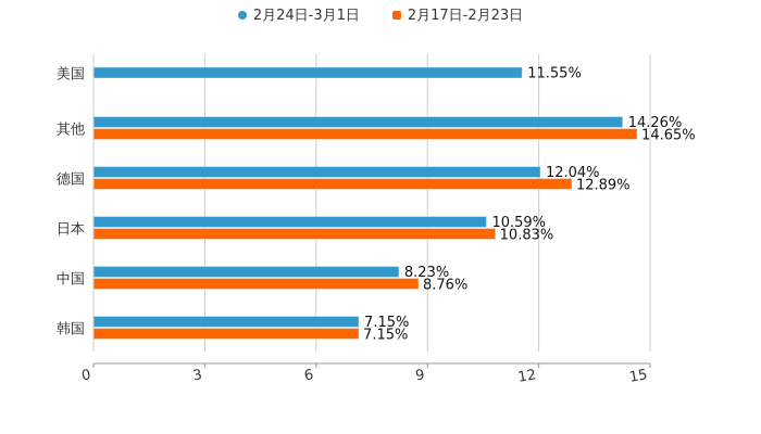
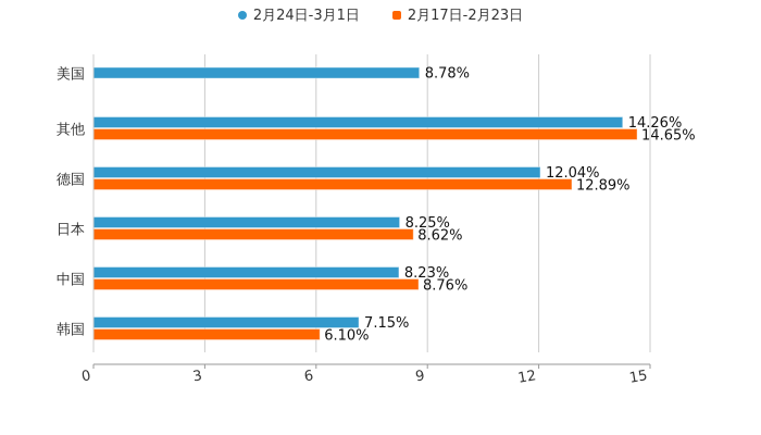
2月24日-3月1日/美国: 11.55% -> 8.78%
2月24日-3月1日/日本: 10.59% -> 8.25%
2月17日-2月23日/日本: 10.83% -> 8.62%
2月17日-2月23日/韩国: 7.15% -> 6.10%
